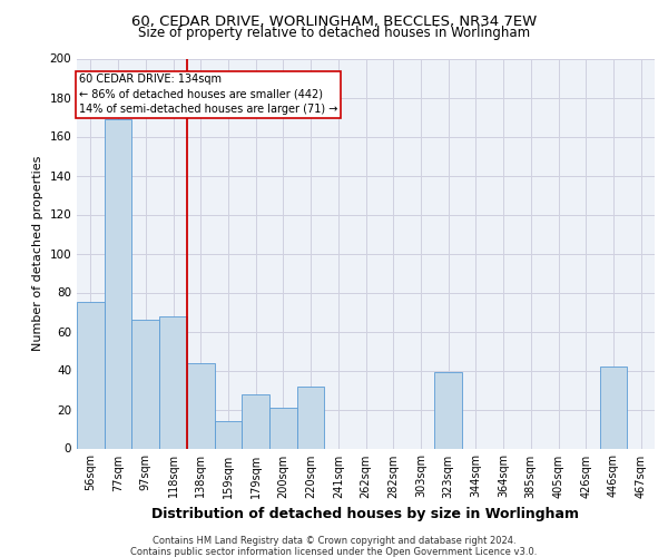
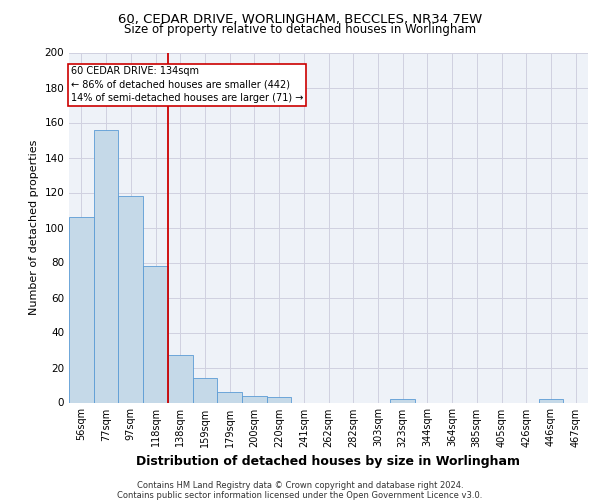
56sqm: 75 -> 106
77sqm: 169 -> 156
97sqm: 66 -> 118
118sqm: 68 -> 78
138sqm: 44 -> 27
179sqm: 28 -> 6
200sqm: 21 -> 4
220sqm: 32 -> 3
323sqm: 39 -> 2
446sqm: 42 -> 2
